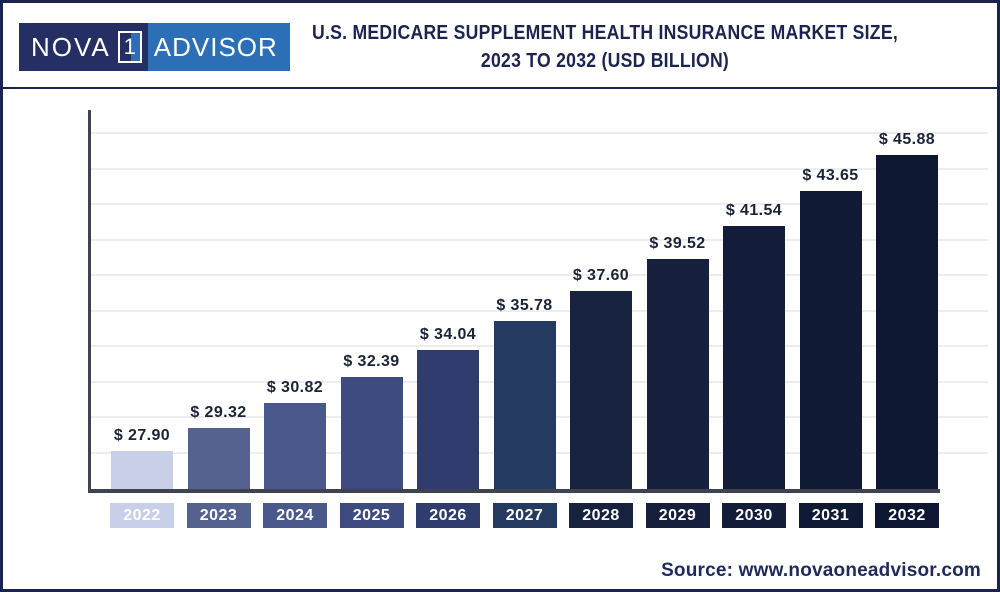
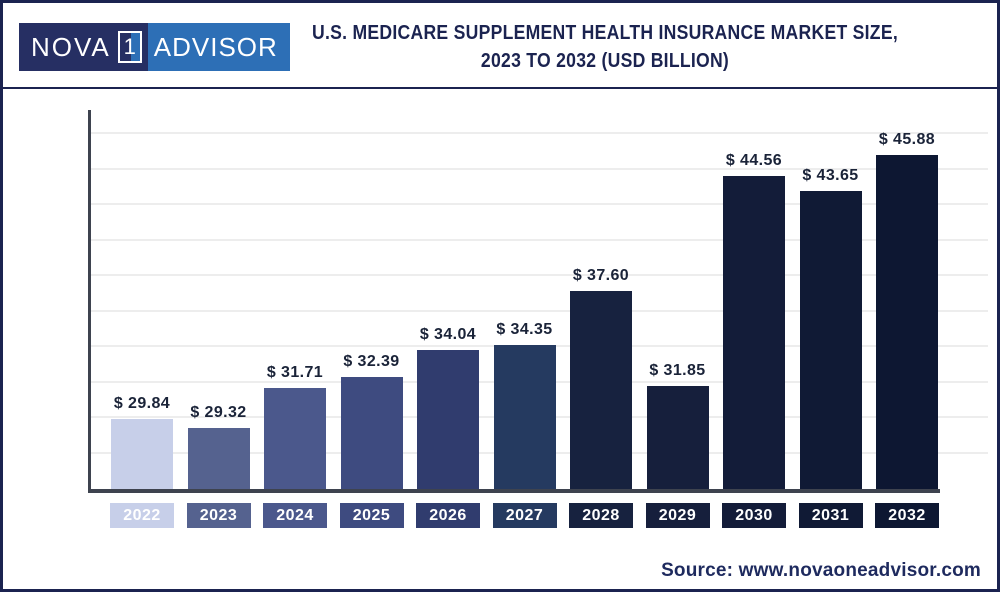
2022: 27.90 -> 29.84
2024: 30.82 -> 31.71
2027: 35.78 -> 34.35
2029: 39.52 -> 31.85
2030: 41.54 -> 44.56
